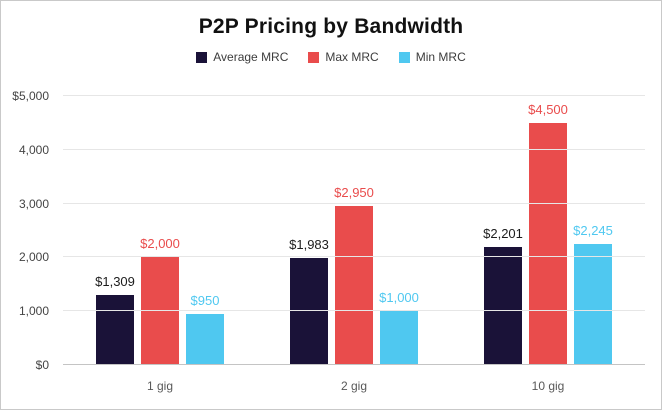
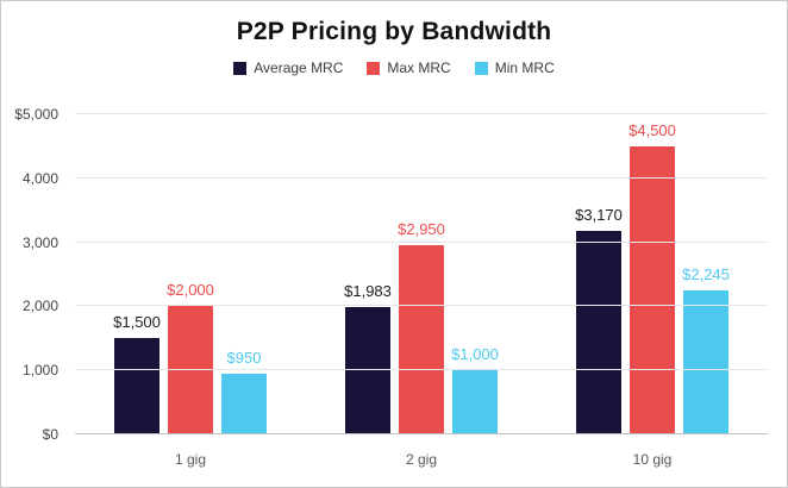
Average MRC/1 gig: $1,309 -> $1,500
Average MRC/10 gig: $2,201 -> $3,170
